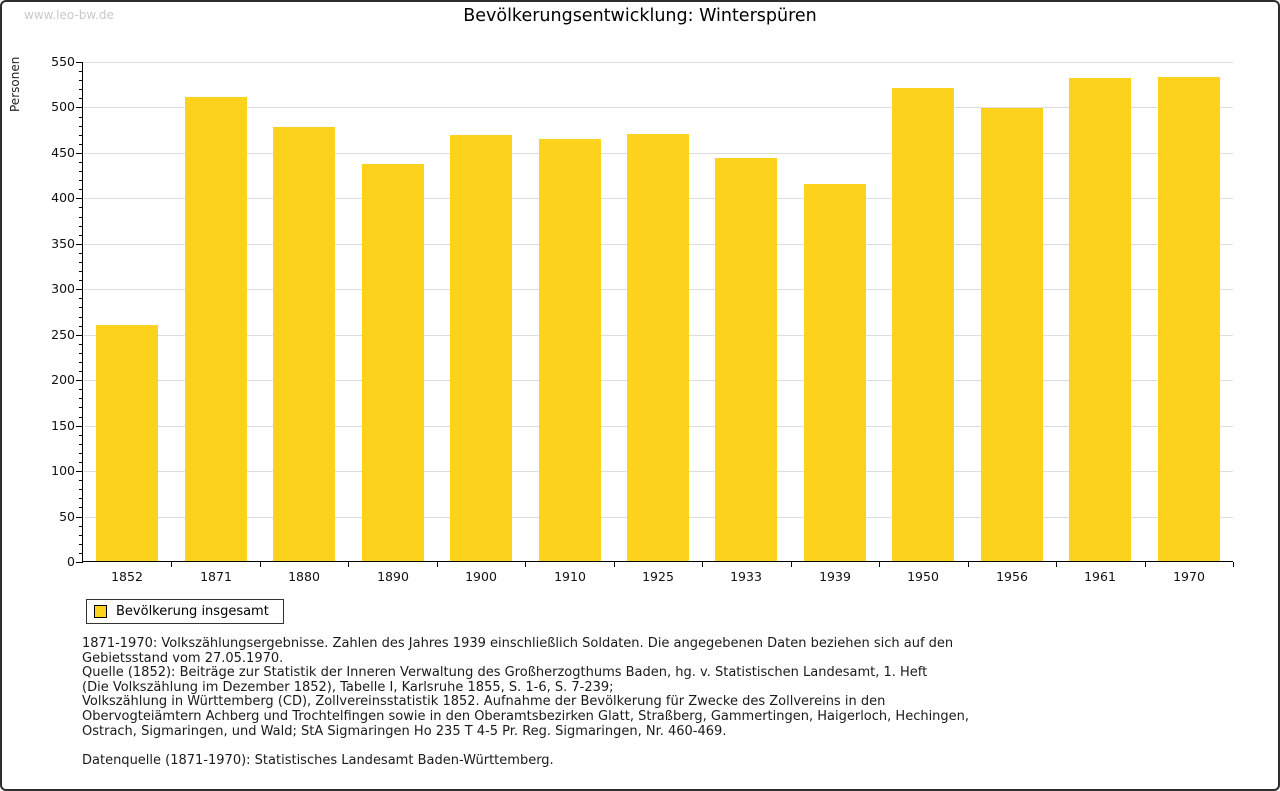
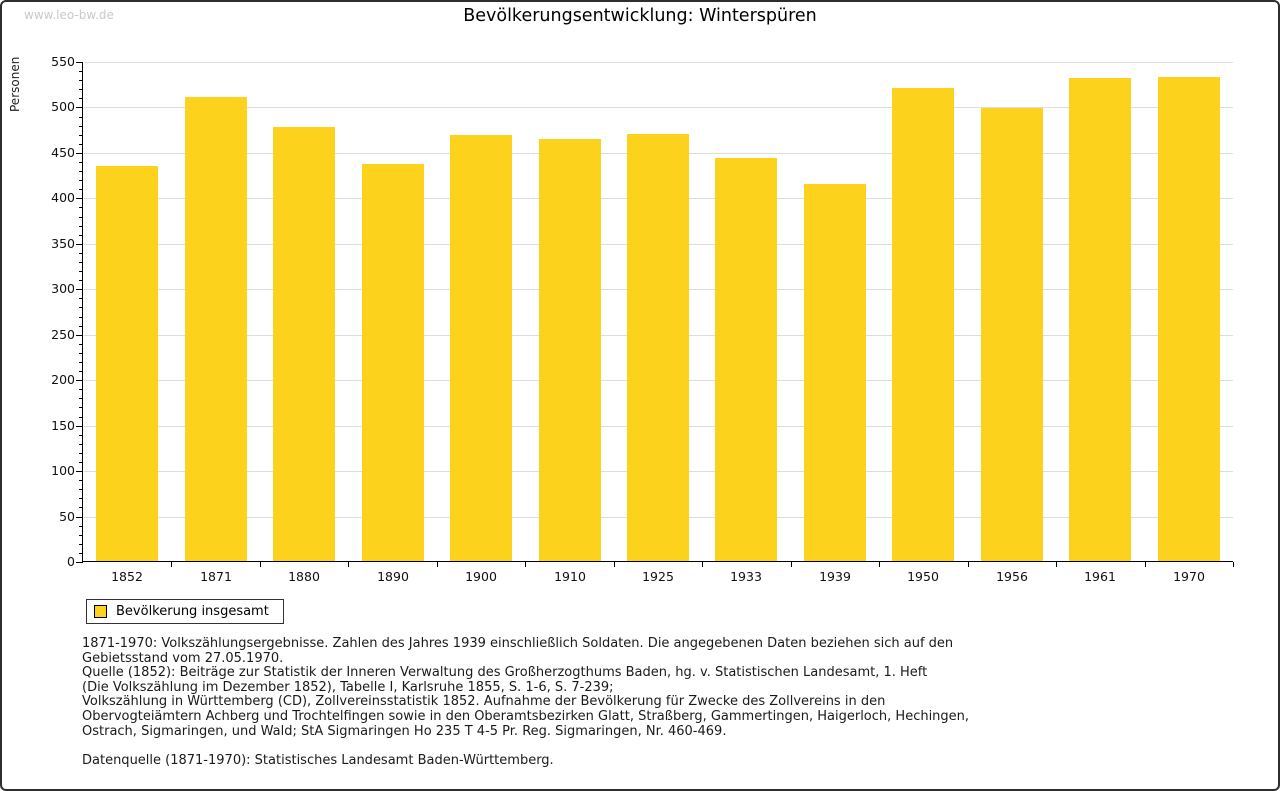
1852: 260 -> 440
